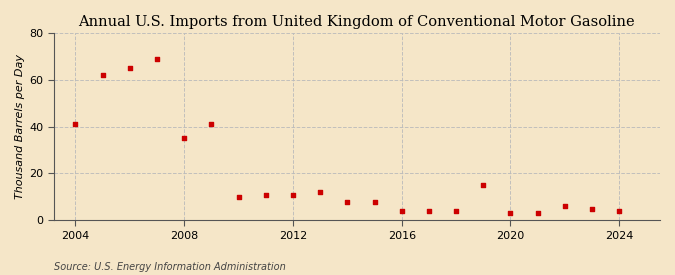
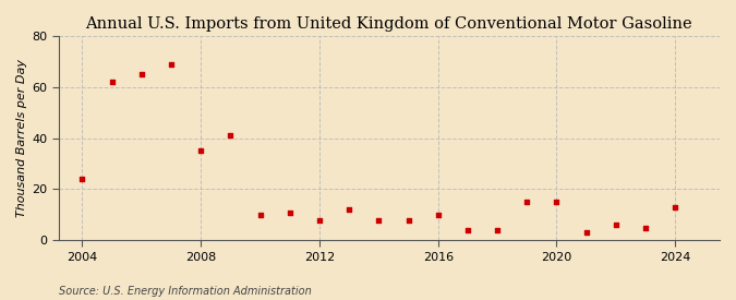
2004: 41 -> 24
2012: 11 -> 8
2016: 4 -> 10
2020: 3 -> 15
2024: 4 -> 13
